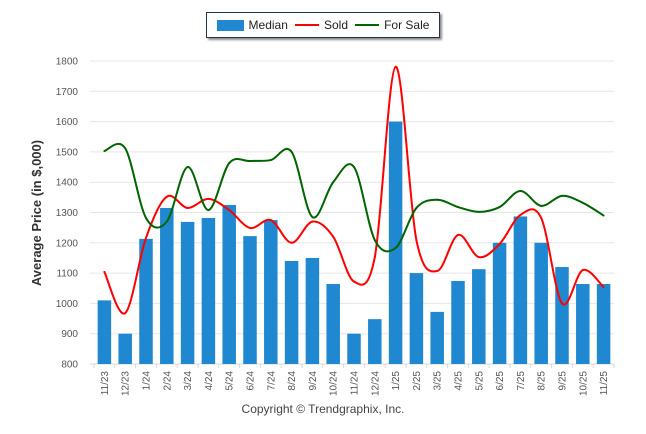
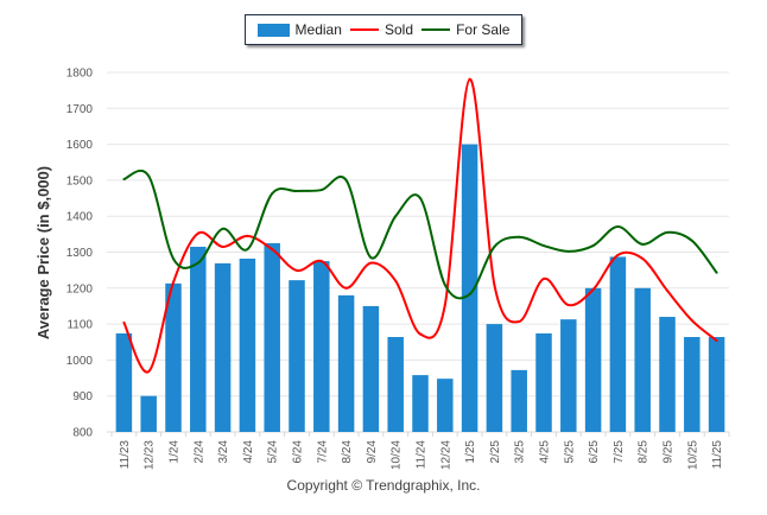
Median/11/23: 1010 -> 1070
For Sale/3/24: 1450 -> 1360
Median/8/24: 1140 -> 1180
Median/11/24: 900 -> 960
Sold/9/25: 1000 -> 1190
For Sale/11/25: 1290 -> 1240
